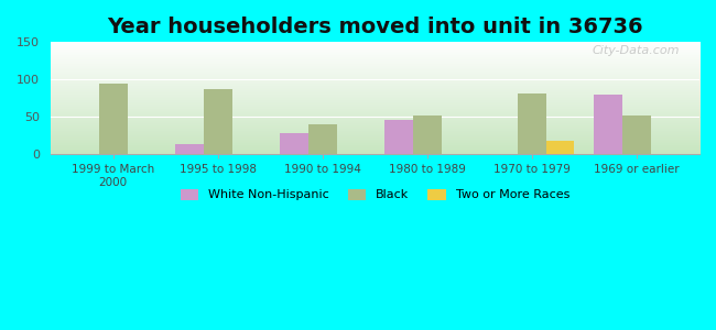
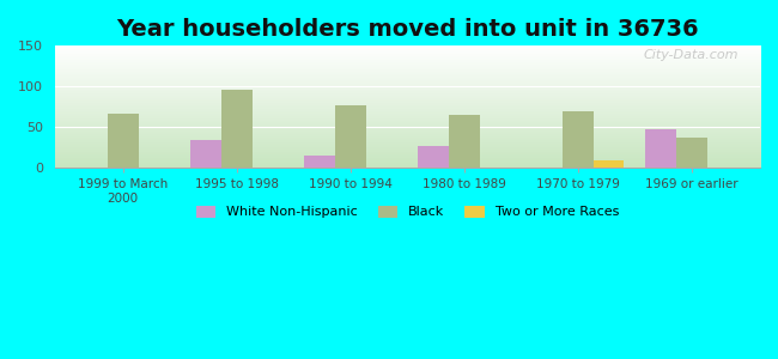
Black/1999 to March 2000: 94 -> 67
White Non-Hispanic/1995 to 1998: 14 -> 35
Black/1995 to 1998: 88 -> 96
White Non-Hispanic/1990 to 1994: 28 -> 15
Black/1990 to 1994: 40 -> 77
White Non-Hispanic/1980 to 1989: 46 -> 27
Black/1980 to 1989: 52 -> 66
Black/1970 to 1979: 82 -> 69
Two or More Races/1970 to 1979: 18 -> 9
White Non-Hispanic/1969 or earlier: 80 -> 47
Black/1969 or earlier: 52 -> 37
